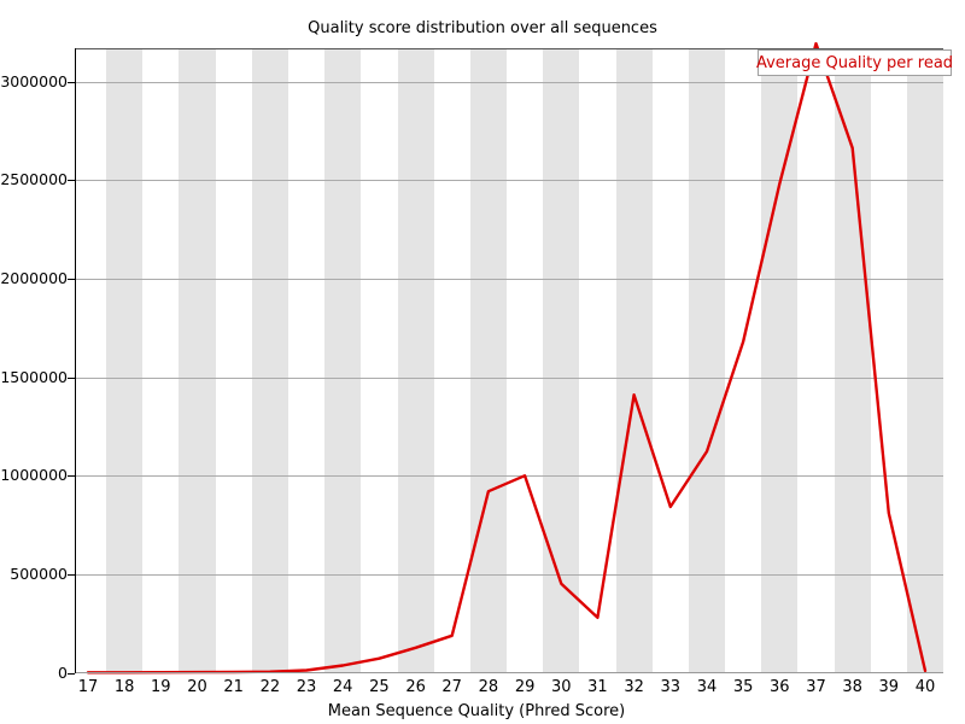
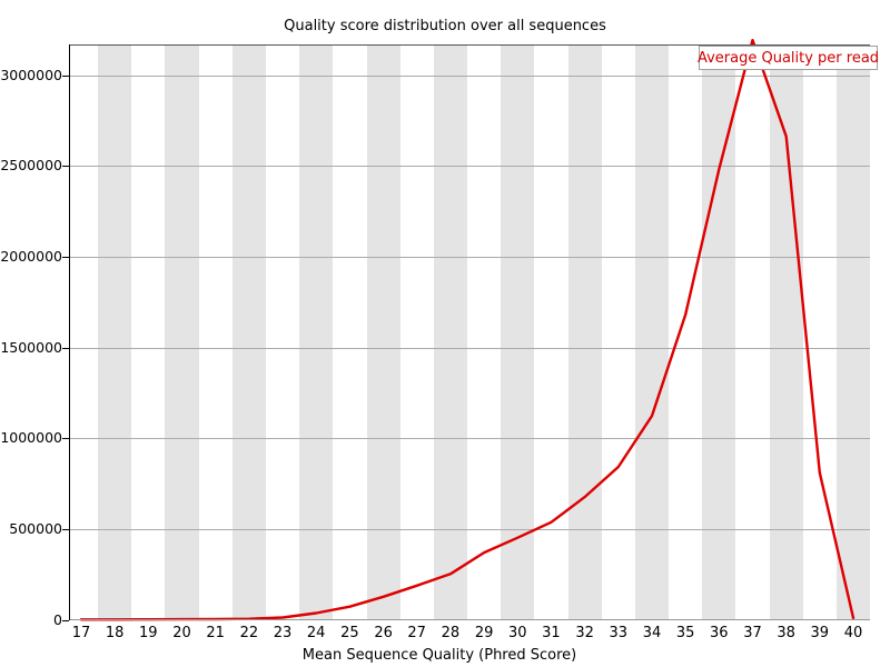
28: 920000 -> 250000
29: 1000000 -> 370000
31: 280000 -> 540000
32: 1410000 -> 680000
